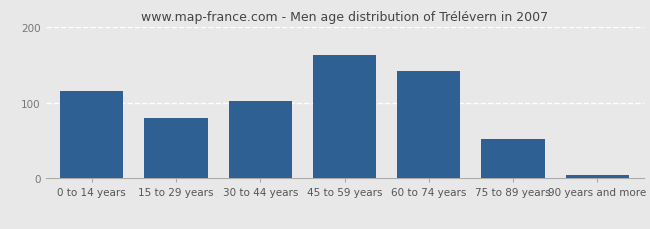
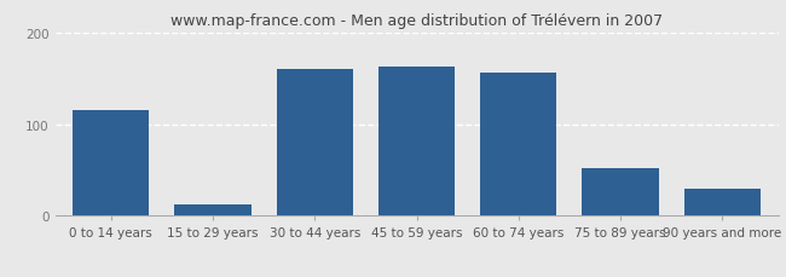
15 to 29 years: 80 -> 12
30 to 44 years: 102 -> 160
60 to 74 years: 142 -> 156
90 years and more: 5 -> 30
